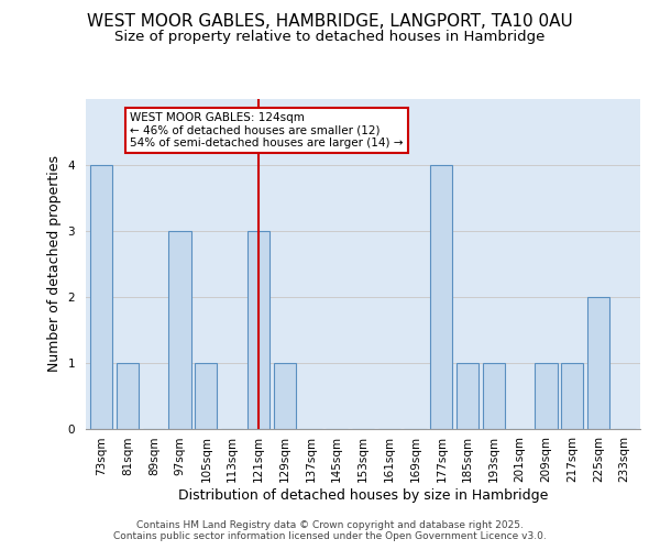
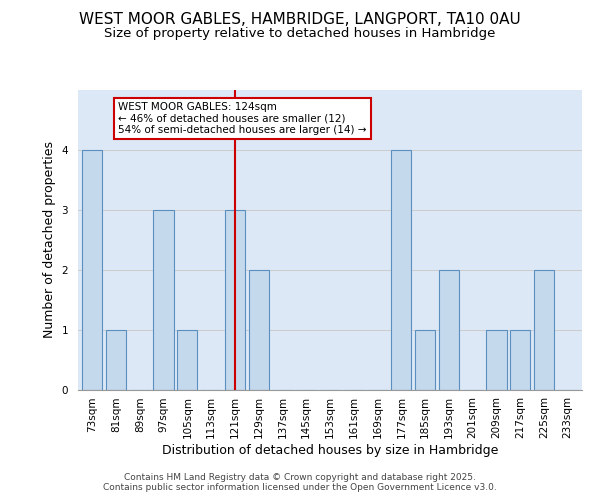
129sqm: 1 -> 2
193sqm: 1 -> 2
